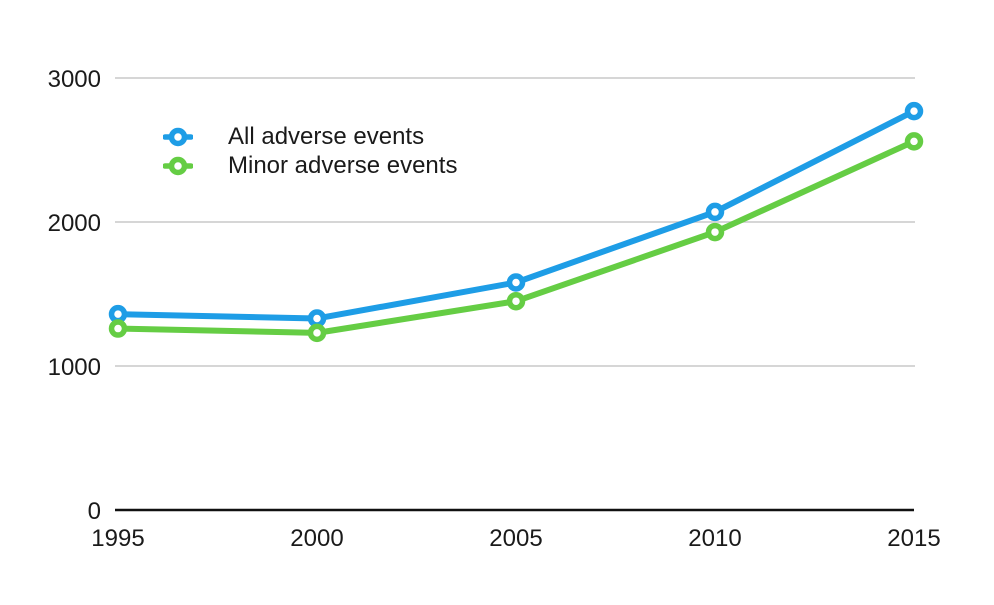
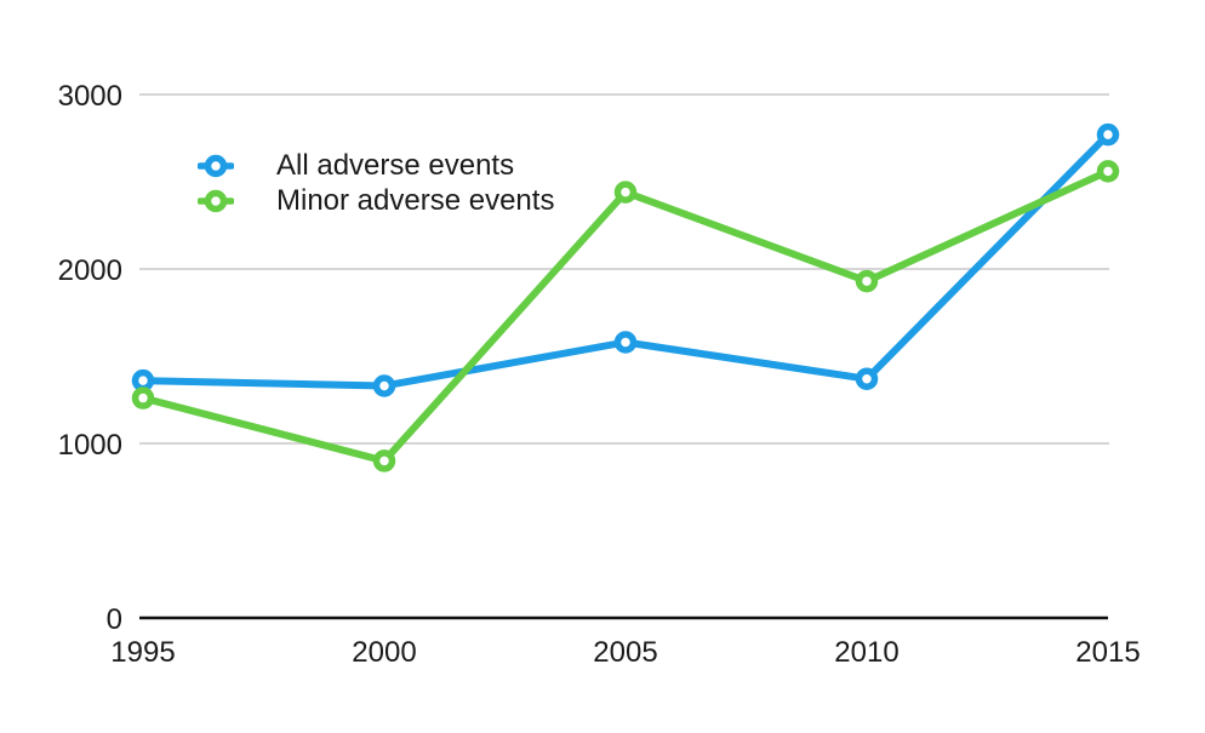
Minor adverse events/2000: 1230 -> 900
Minor adverse events/2005: 1450 -> 2440
All adverse events/2010: 2070 -> 1370
